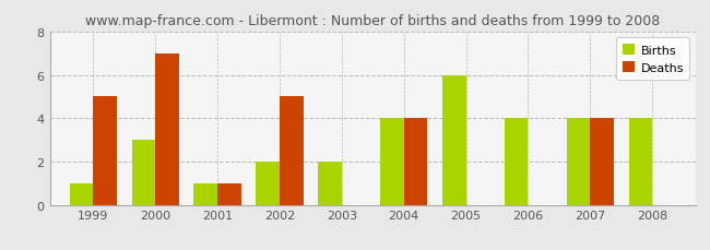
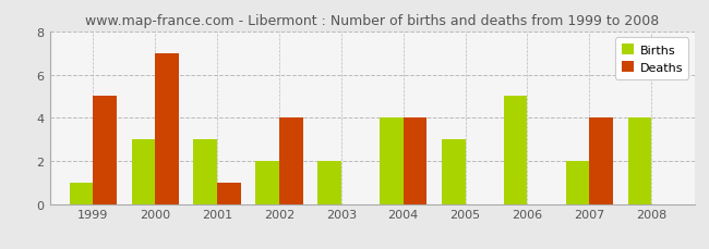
Births/2001: 1 -> 3
Deaths/2002: 5 -> 4
Births/2005: 6 -> 3
Births/2006: 4 -> 5
Births/2007: 4 -> 2
